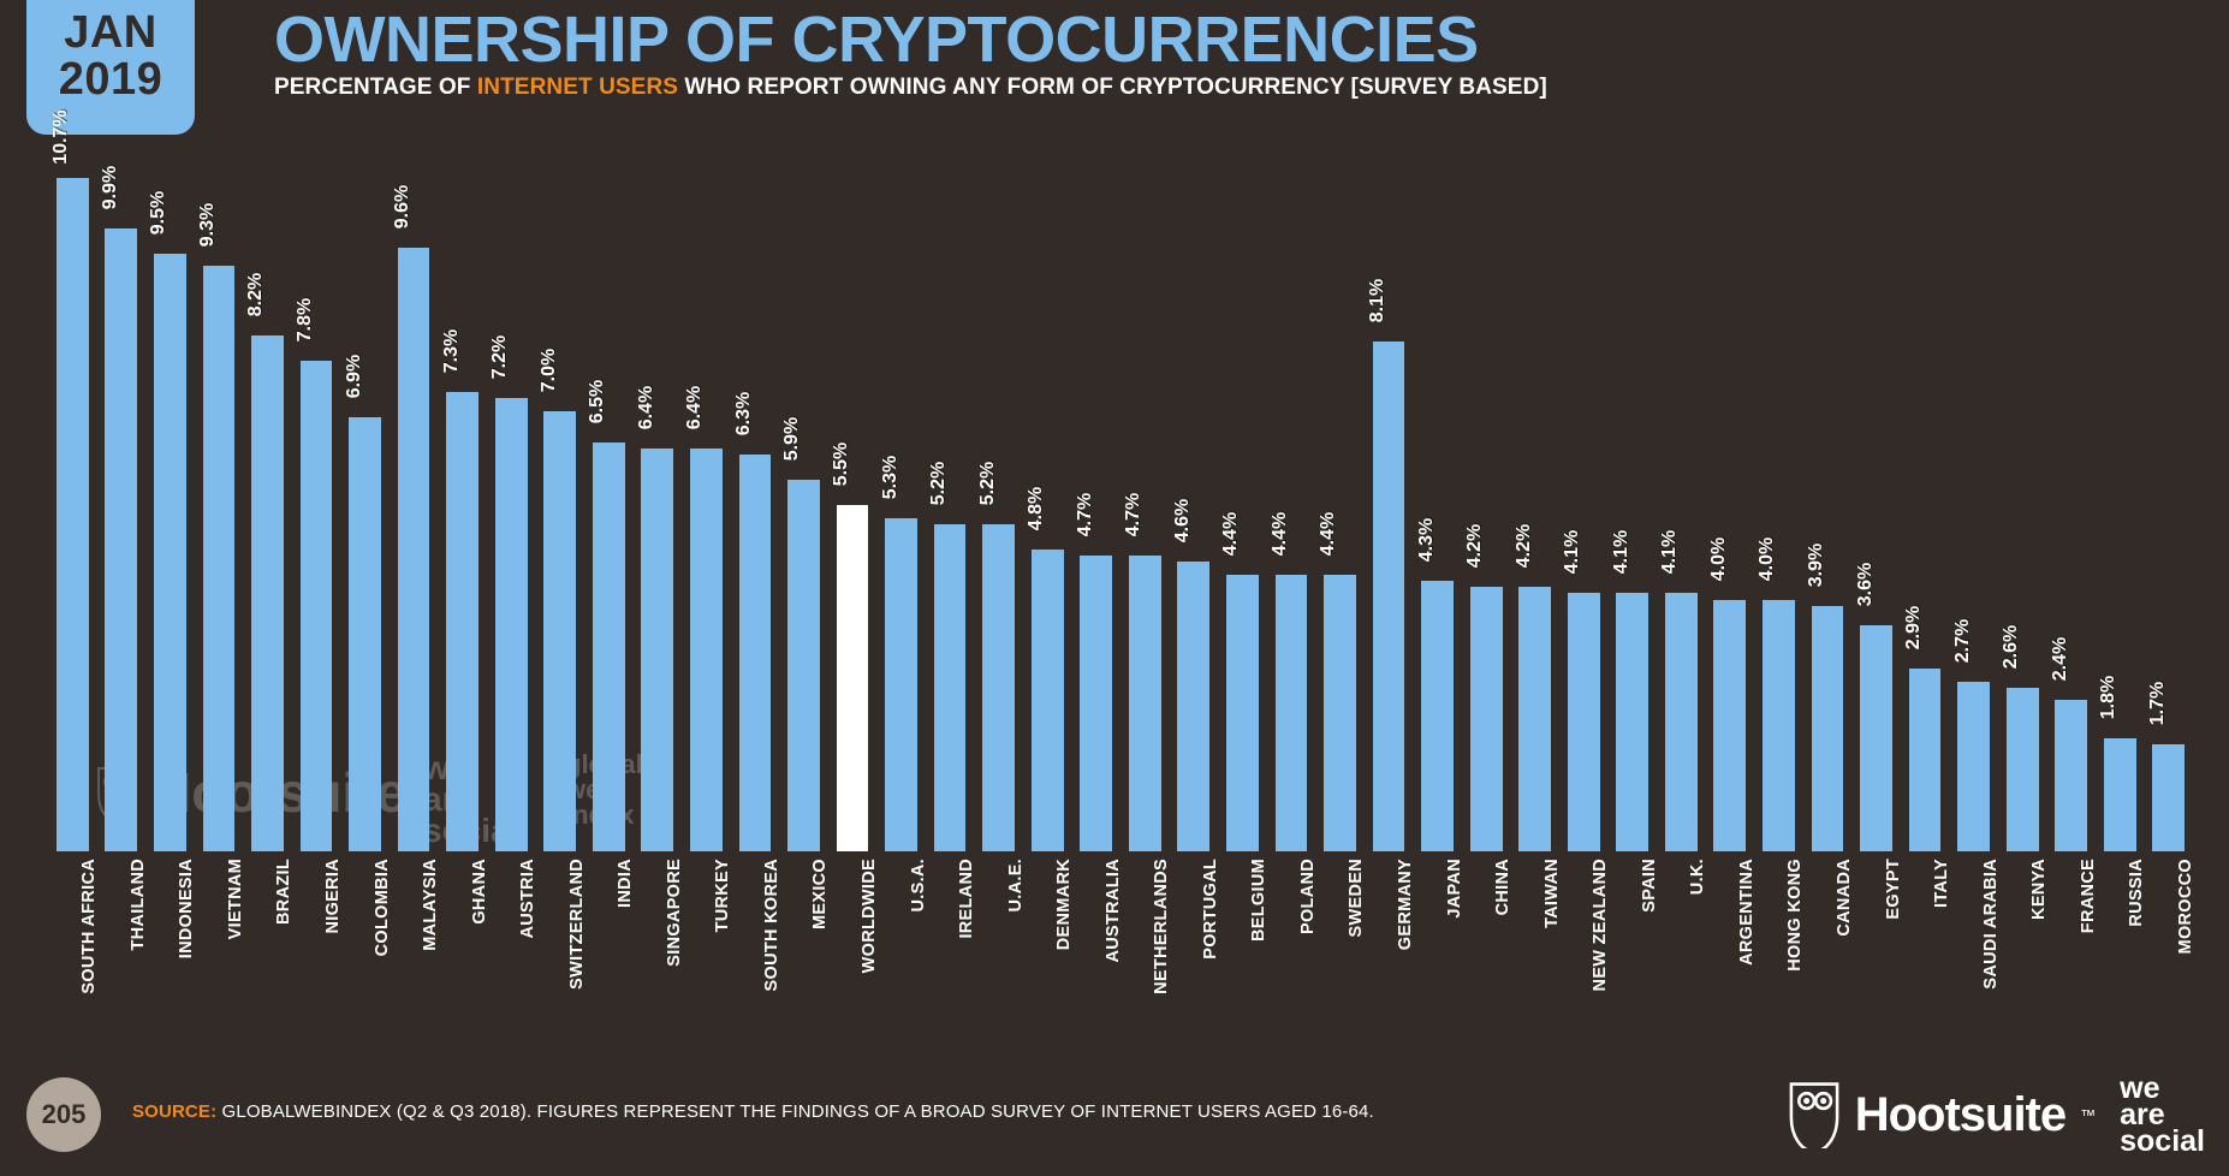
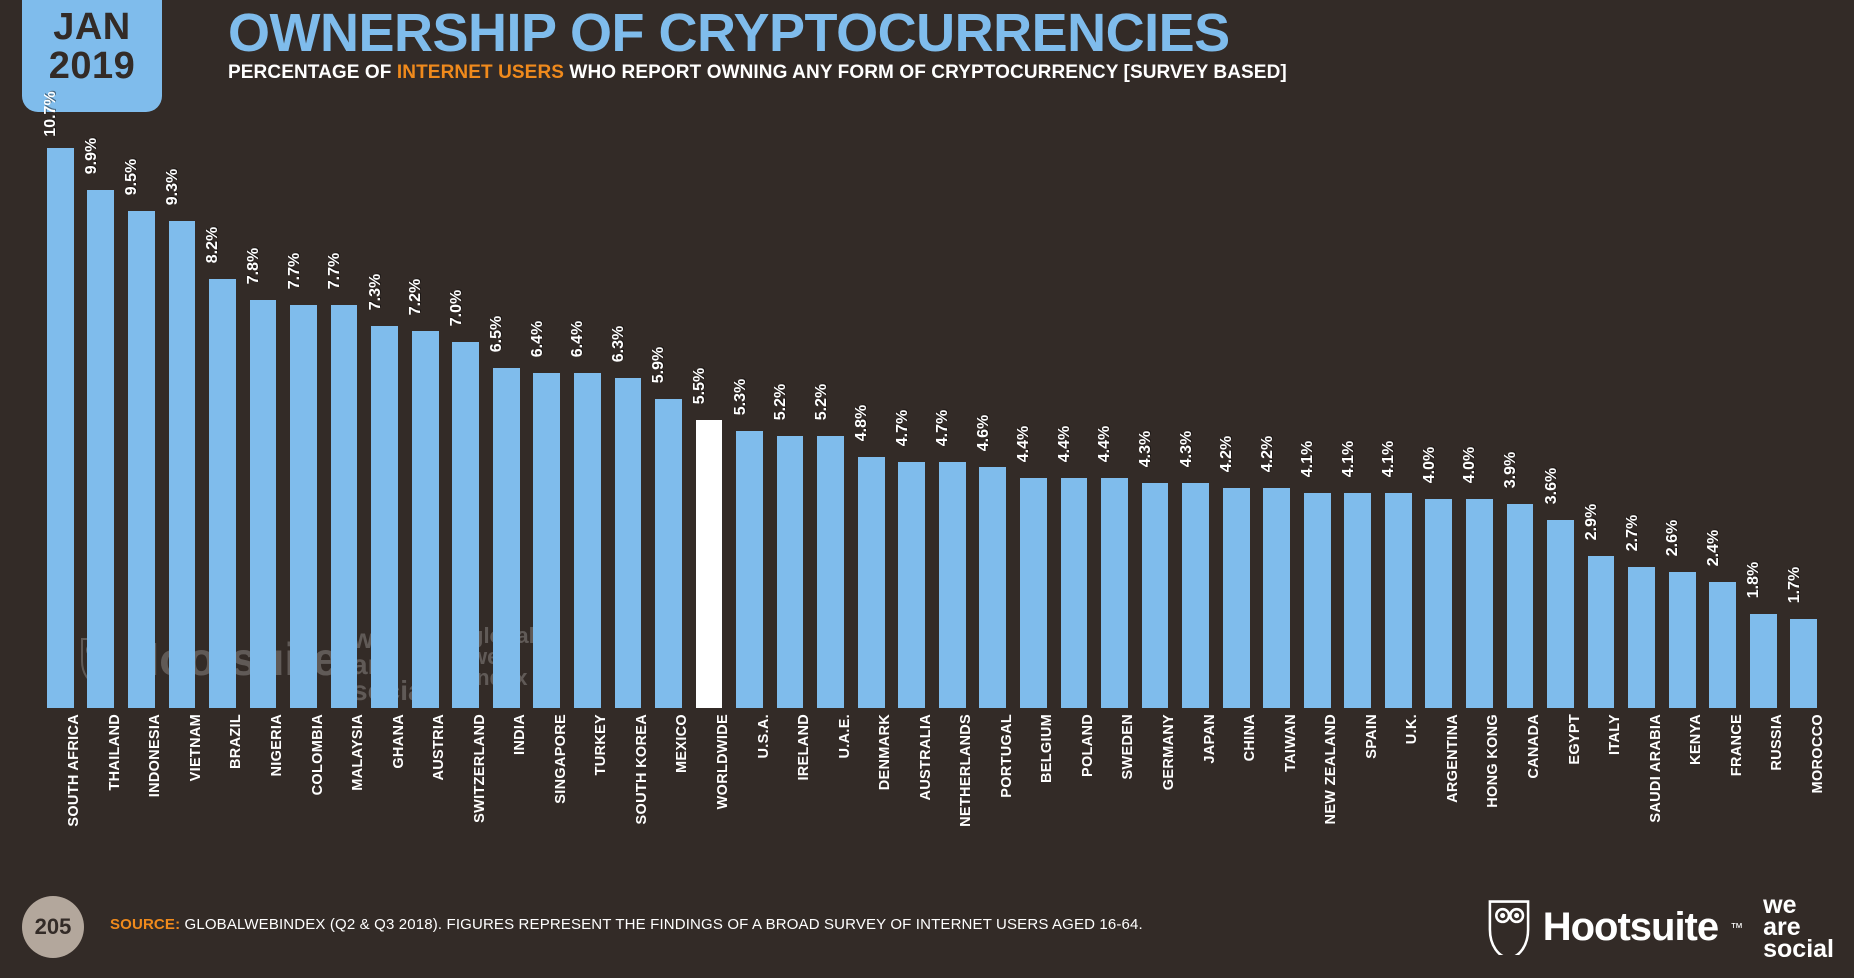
COLOMBIA: 6.9% -> 7.7%
MALAYSIA: 9.6% -> 7.7%
GERMANY: 8.1% -> 4.3%
